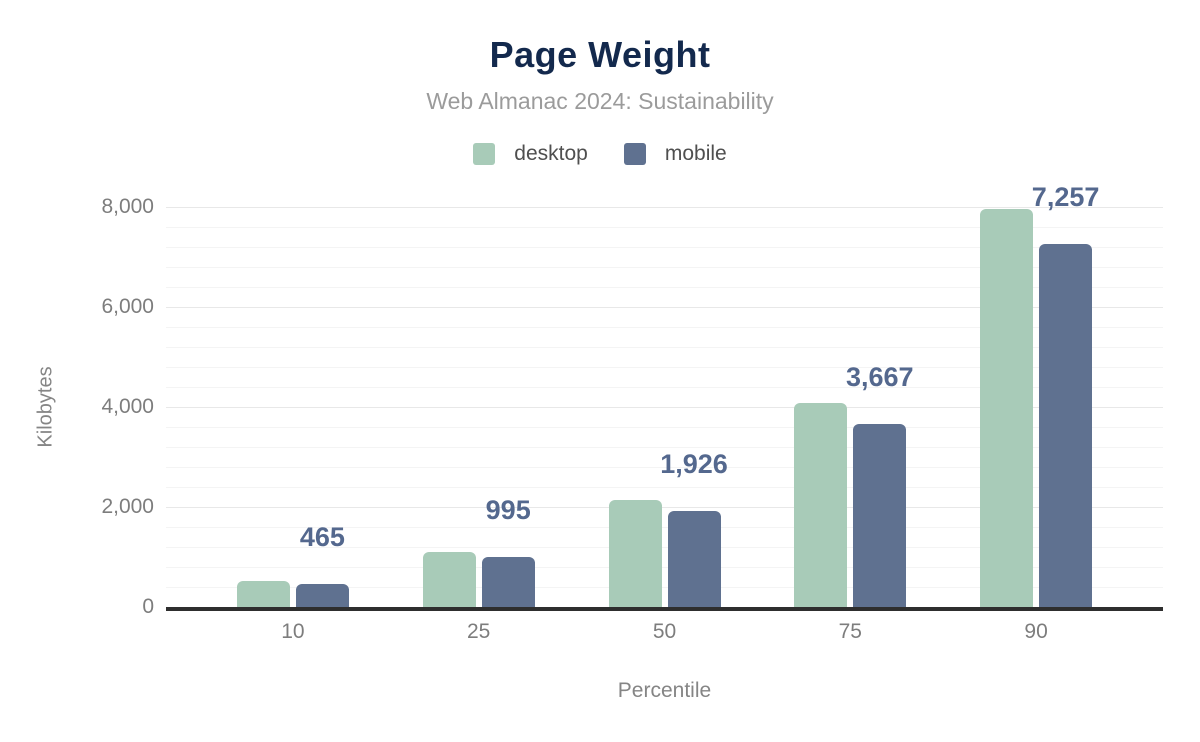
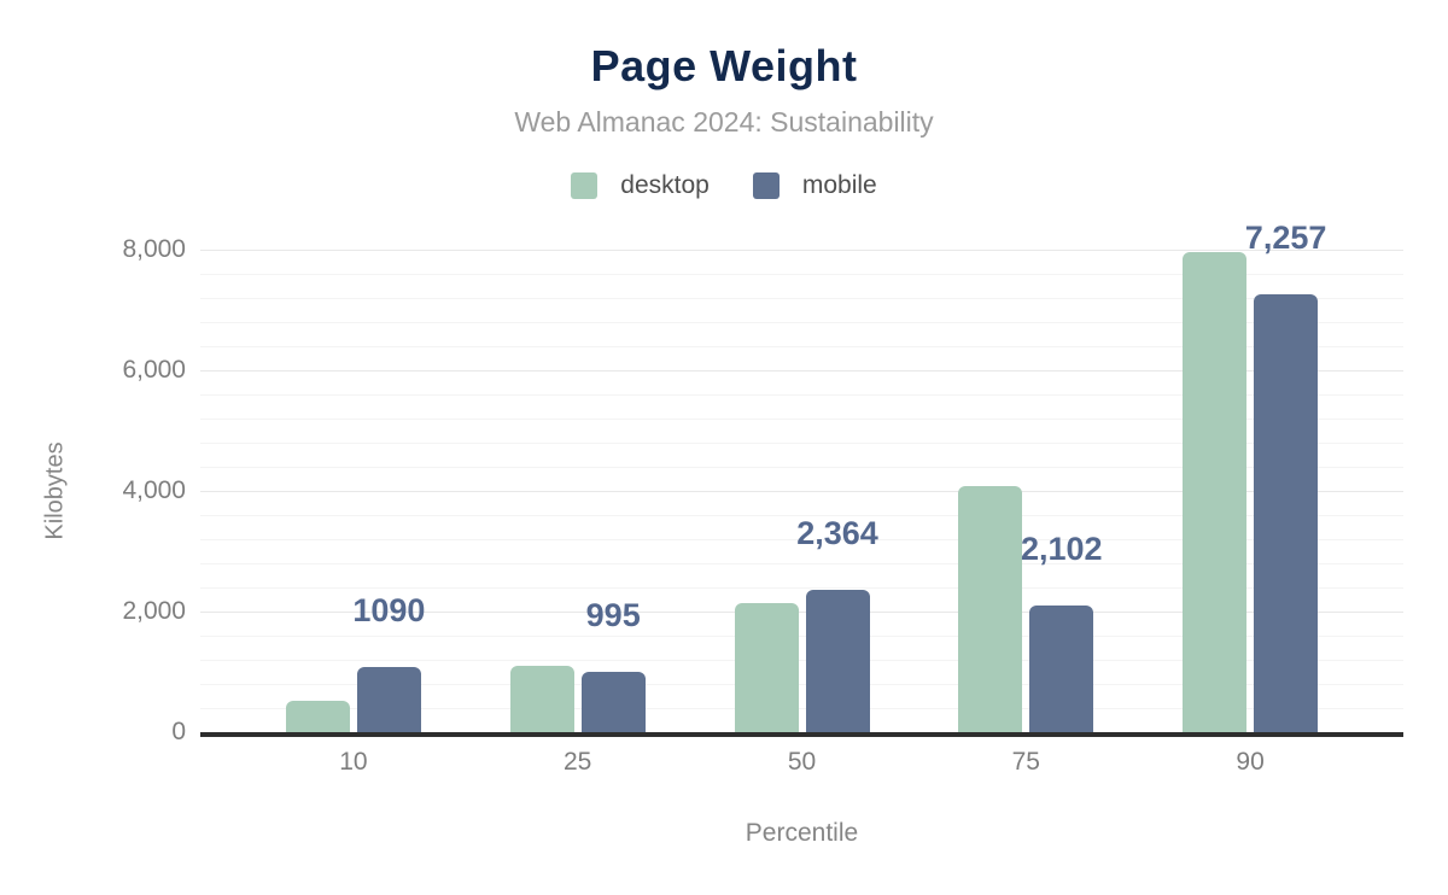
mobile/10: 465 -> 1090
mobile/50: 1,926 -> 2,364
mobile/75: 3,667 -> 2,102
